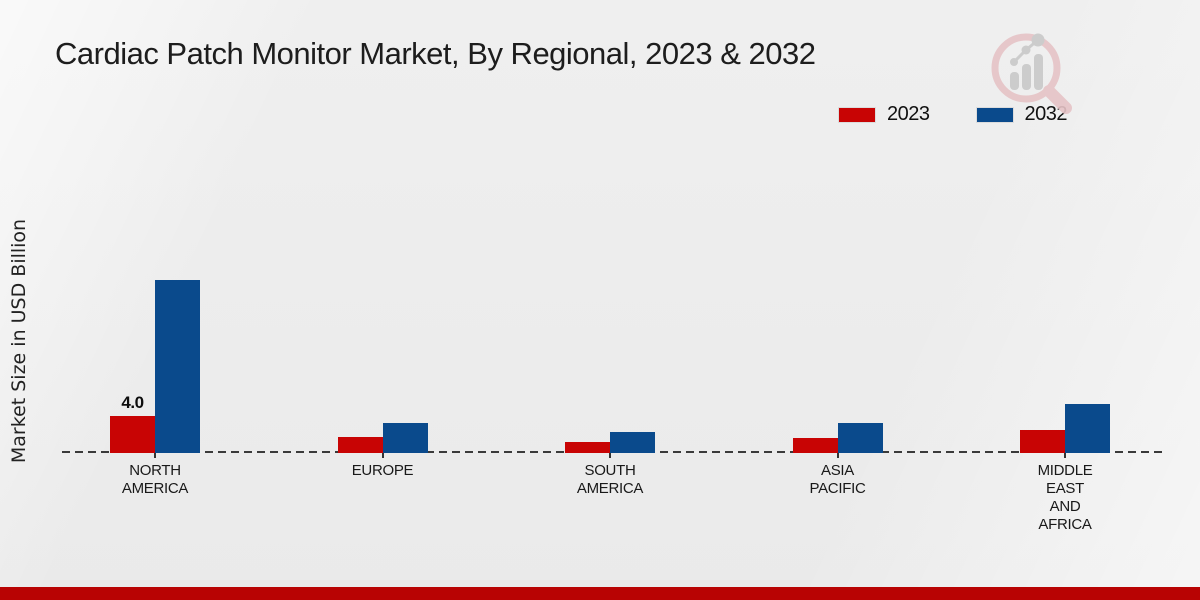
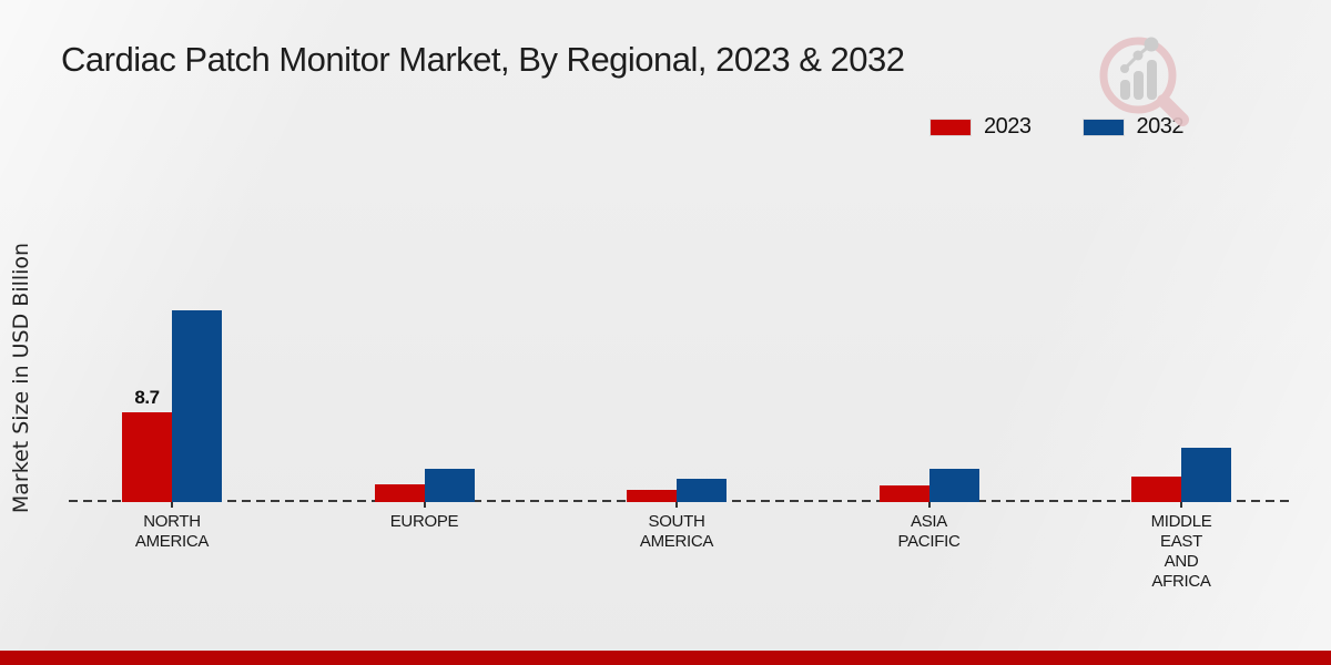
2023/NORTH AMERICA: 4.0 -> 8.7
